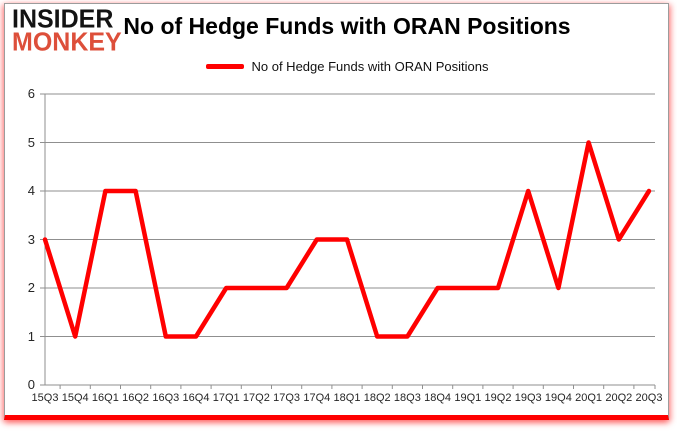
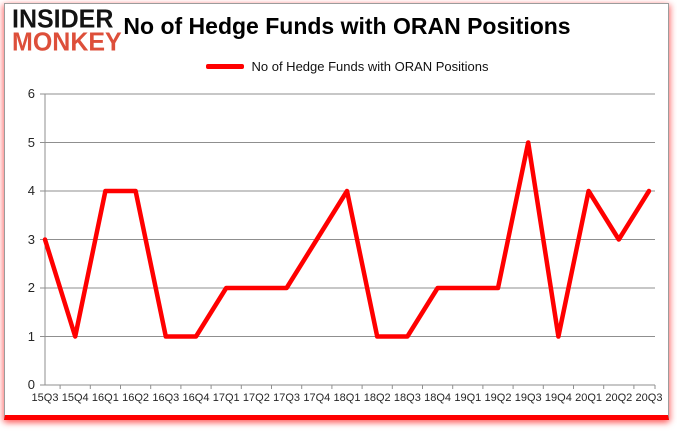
18Q1: 3 -> 4
19Q3: 4 -> 5
19Q4: 2 -> 1
20Q1: 5 -> 4
